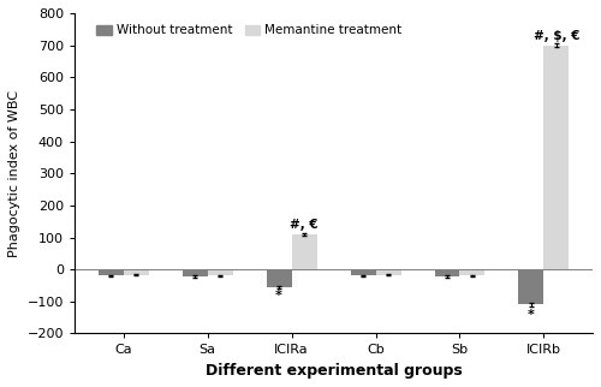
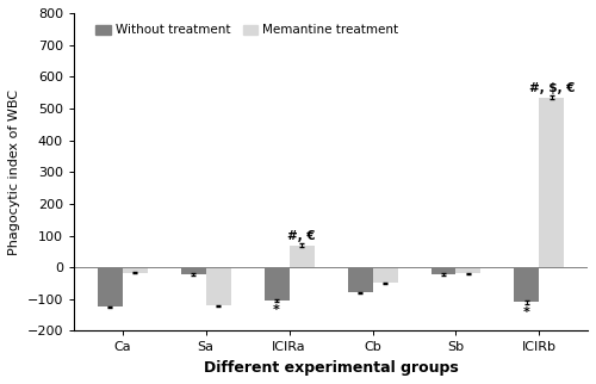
Without treatment/Ca: -20 -> -125
Memantine treatment/Sa: -20 -> -120
Without treatment/ICIRa: -55 -> -105
Memantine treatment/ICIRa: 110 -> 70
Without treatment/Cb: -20 -> -80
Memantine treatment/Cb: -18 -> -50
Memantine treatment/ICIRb: 700 -> 535
